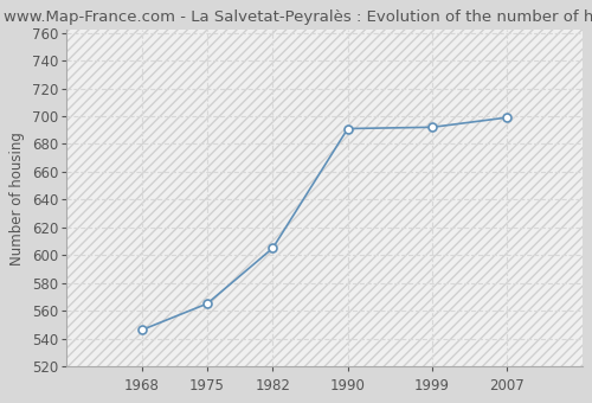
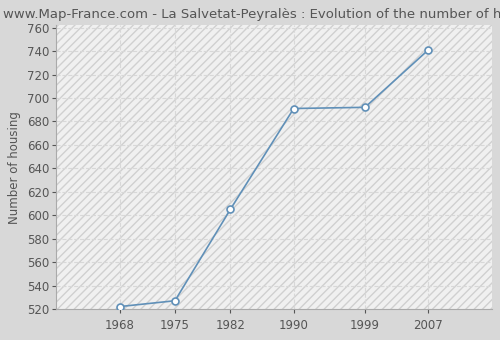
1968: 546 -> 522
1975: 565 -> 527
2007: 699 -> 741
